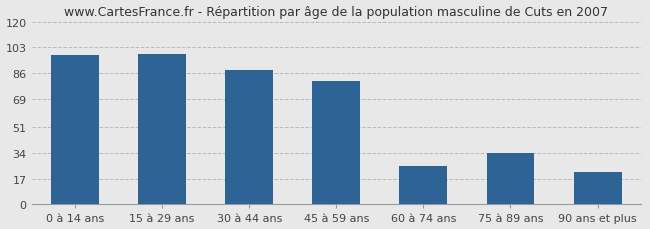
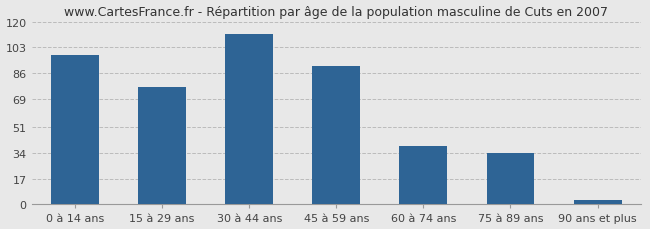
15 à 29 ans: 99 -> 77
30 à 44 ans: 88 -> 112
45 à 59 ans: 81 -> 91
60 à 74 ans: 25 -> 38
90 ans et plus: 21 -> 3
